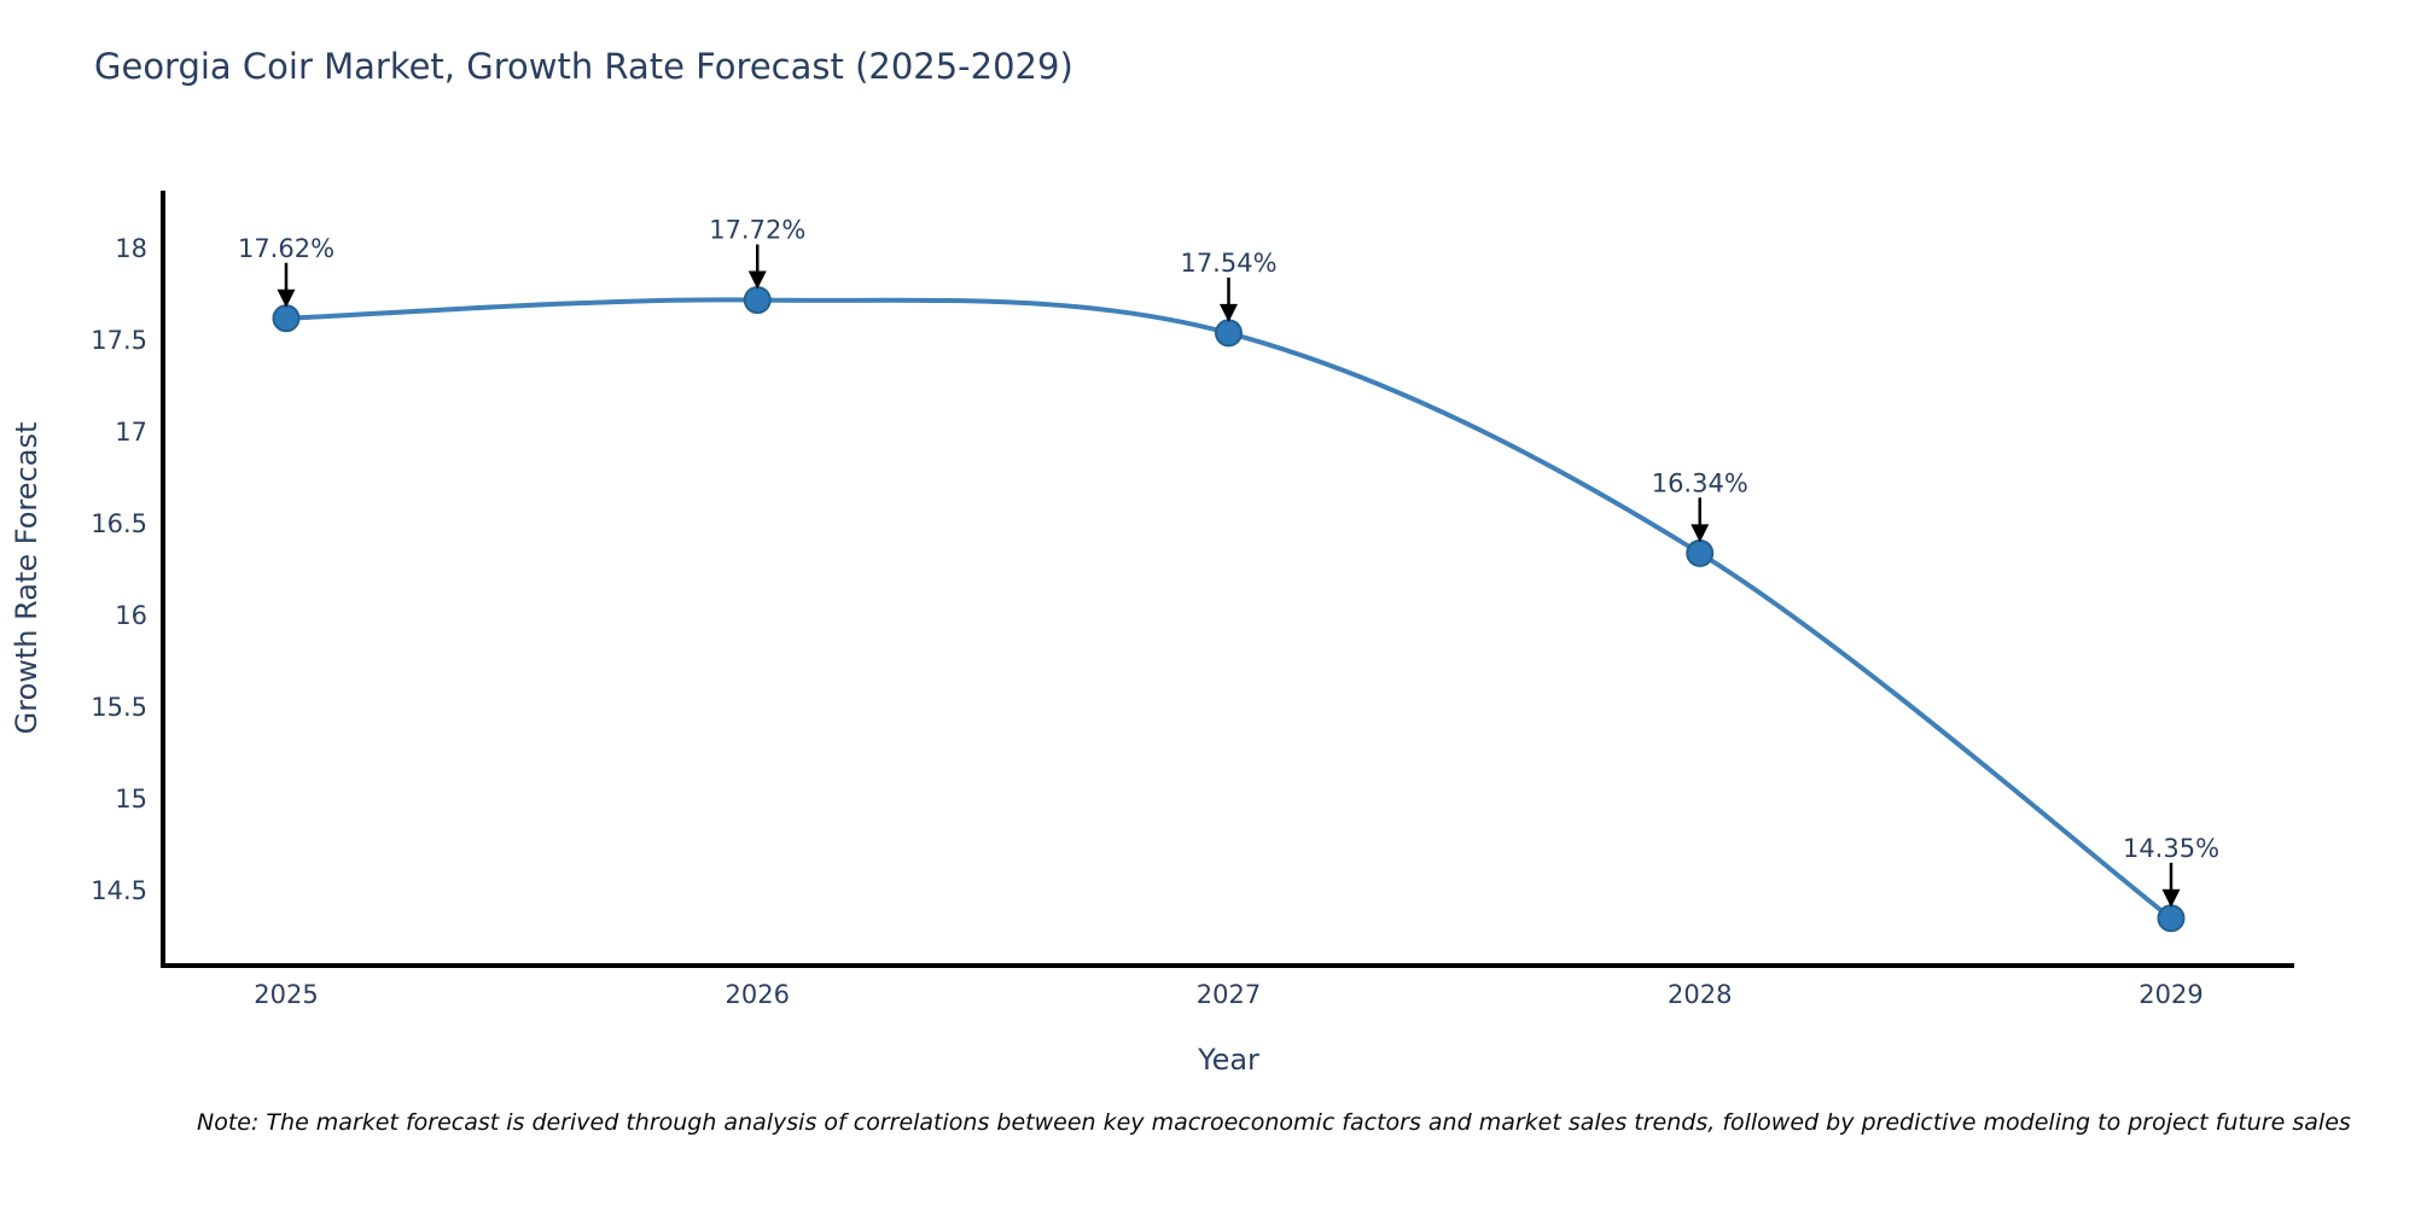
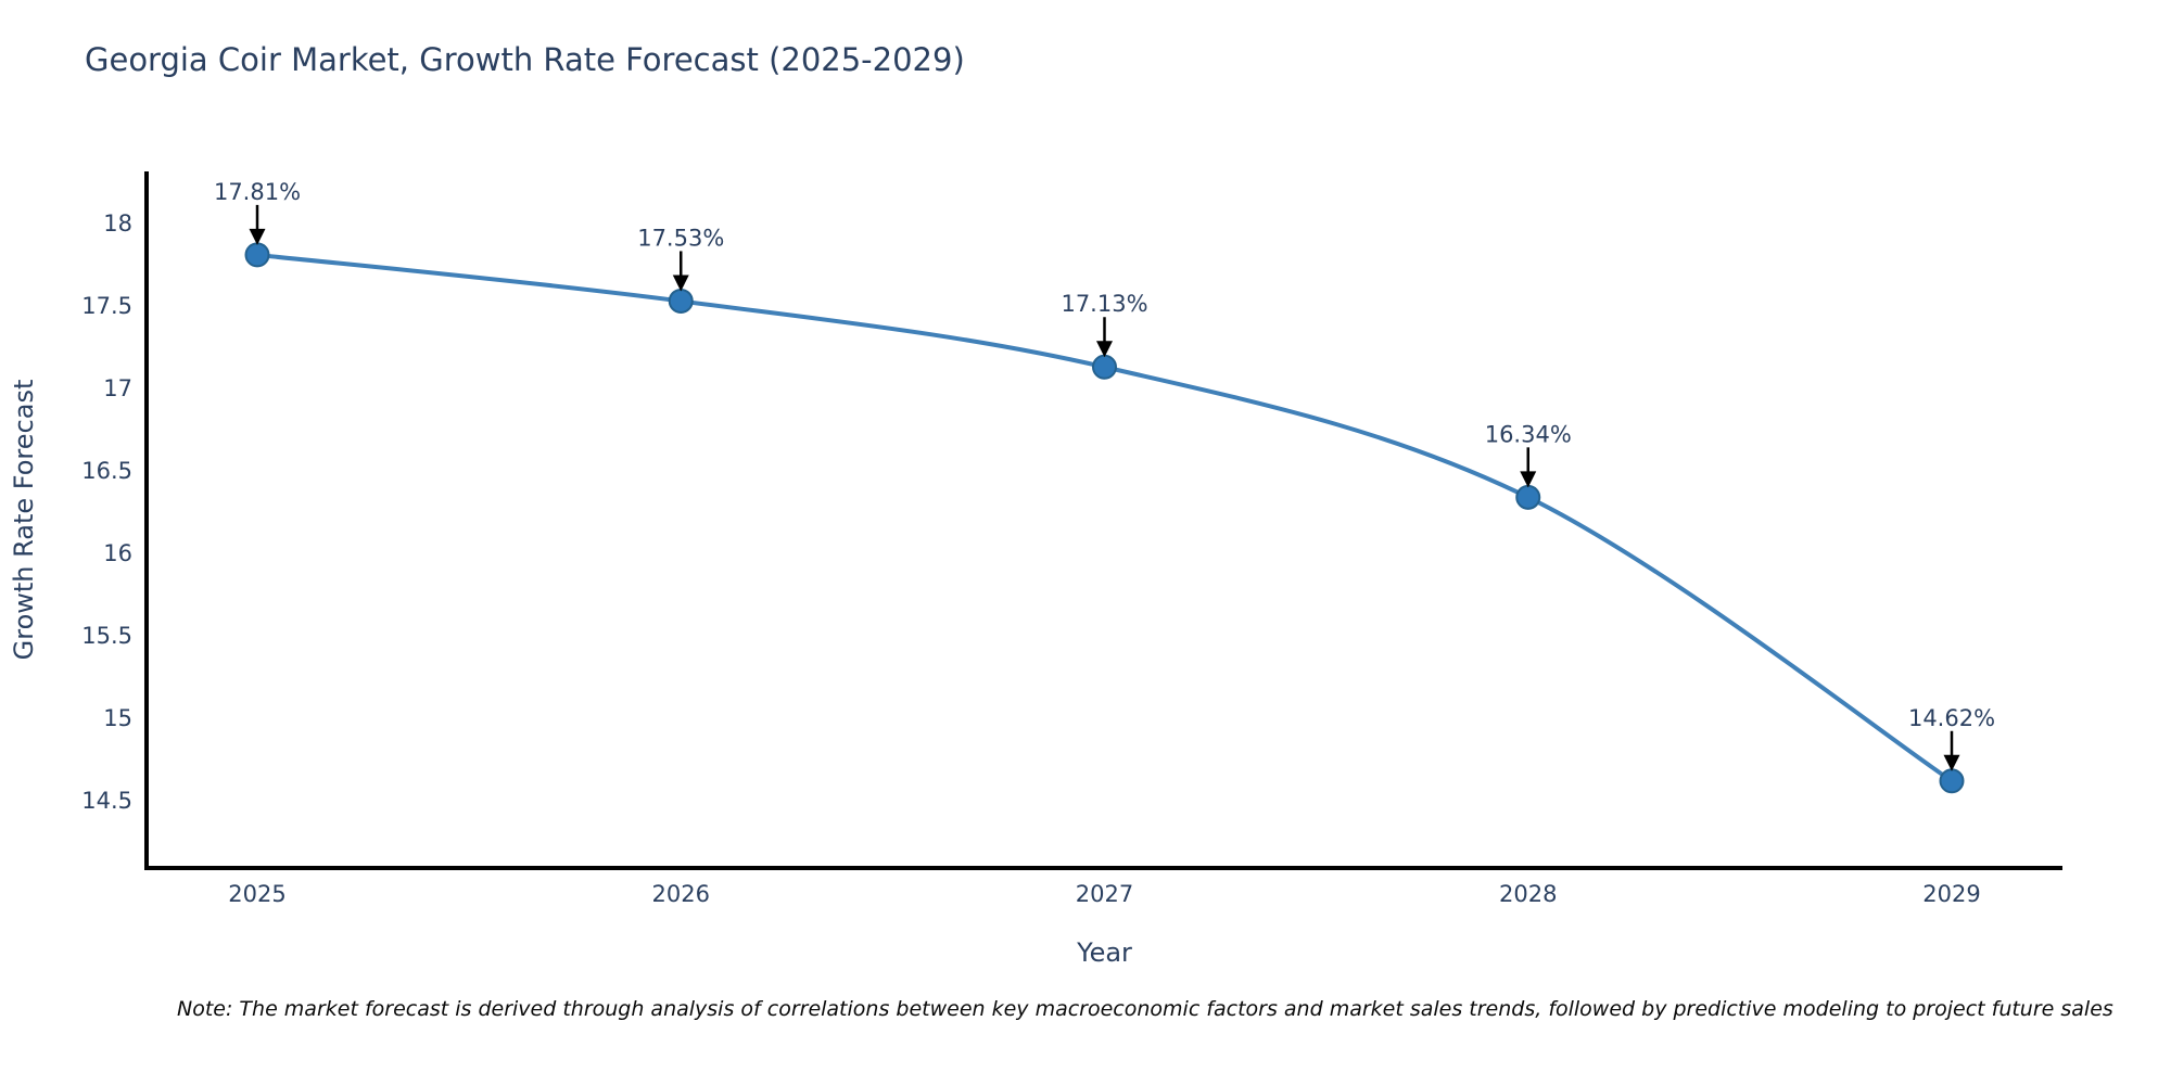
2025: 17.62% -> 17.81%
2026: 17.72% -> 17.53%
2027: 17.54% -> 17.13%
2029: 14.35% -> 14.62%
